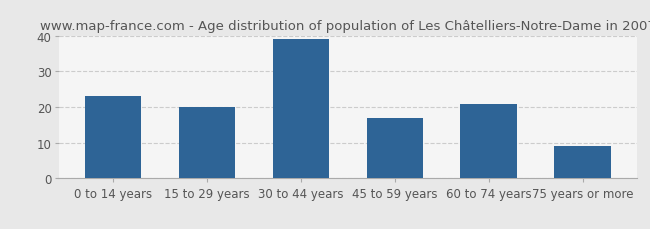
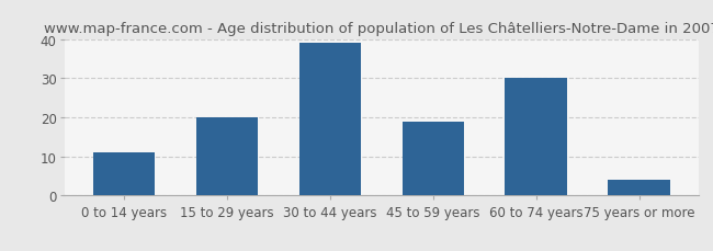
0 to 14 years: 23 -> 11
45 to 59 years: 17 -> 19
60 to 74 years: 21 -> 30
75 years or more: 9 -> 4
